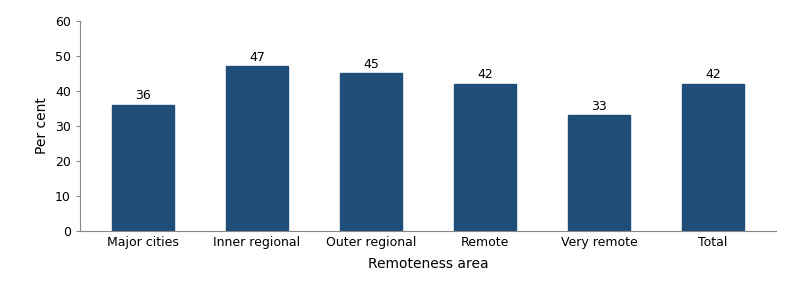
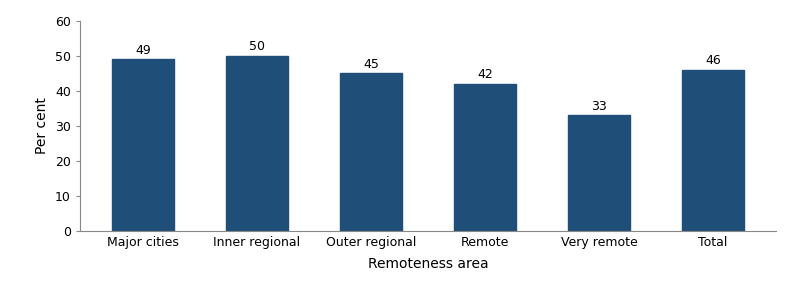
Major cities: 36 -> 49
Inner regional: 47 -> 50
Total: 42 -> 46
